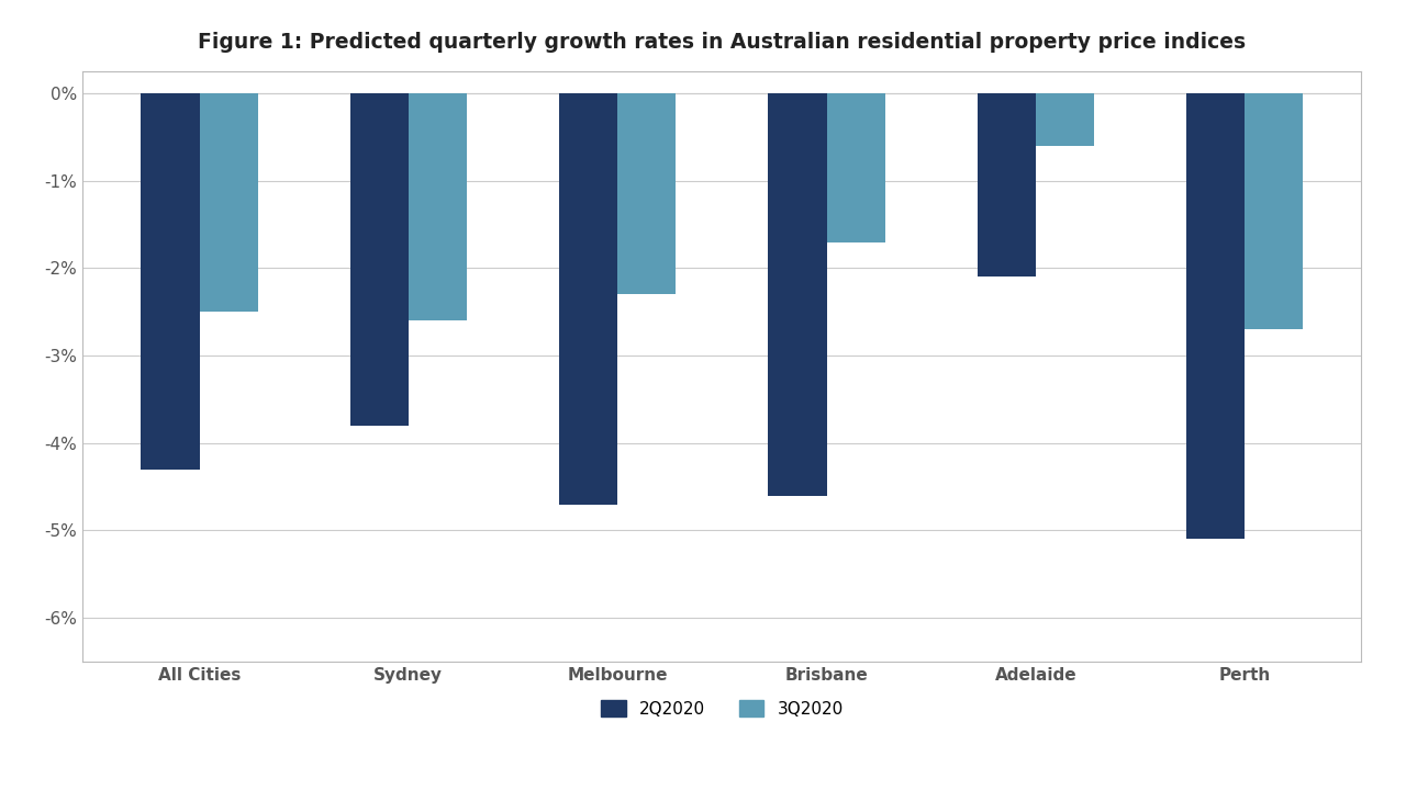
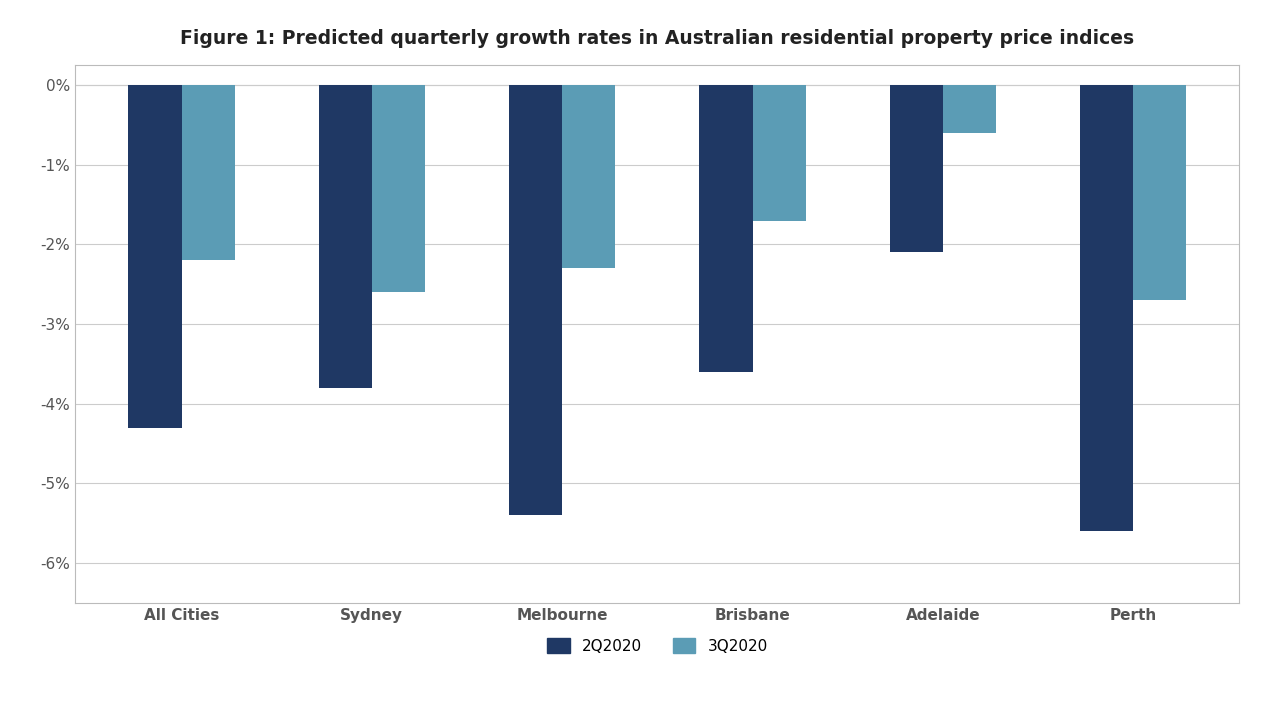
3Q2020/All Cities: -2.5% -> -2.2%
2Q2020/Melbourne: -4.7% -> -5.4%
2Q2020/Brisbane: -4.6% -> -3.6%
2Q2020/Perth: -5.1% -> -5.6%
